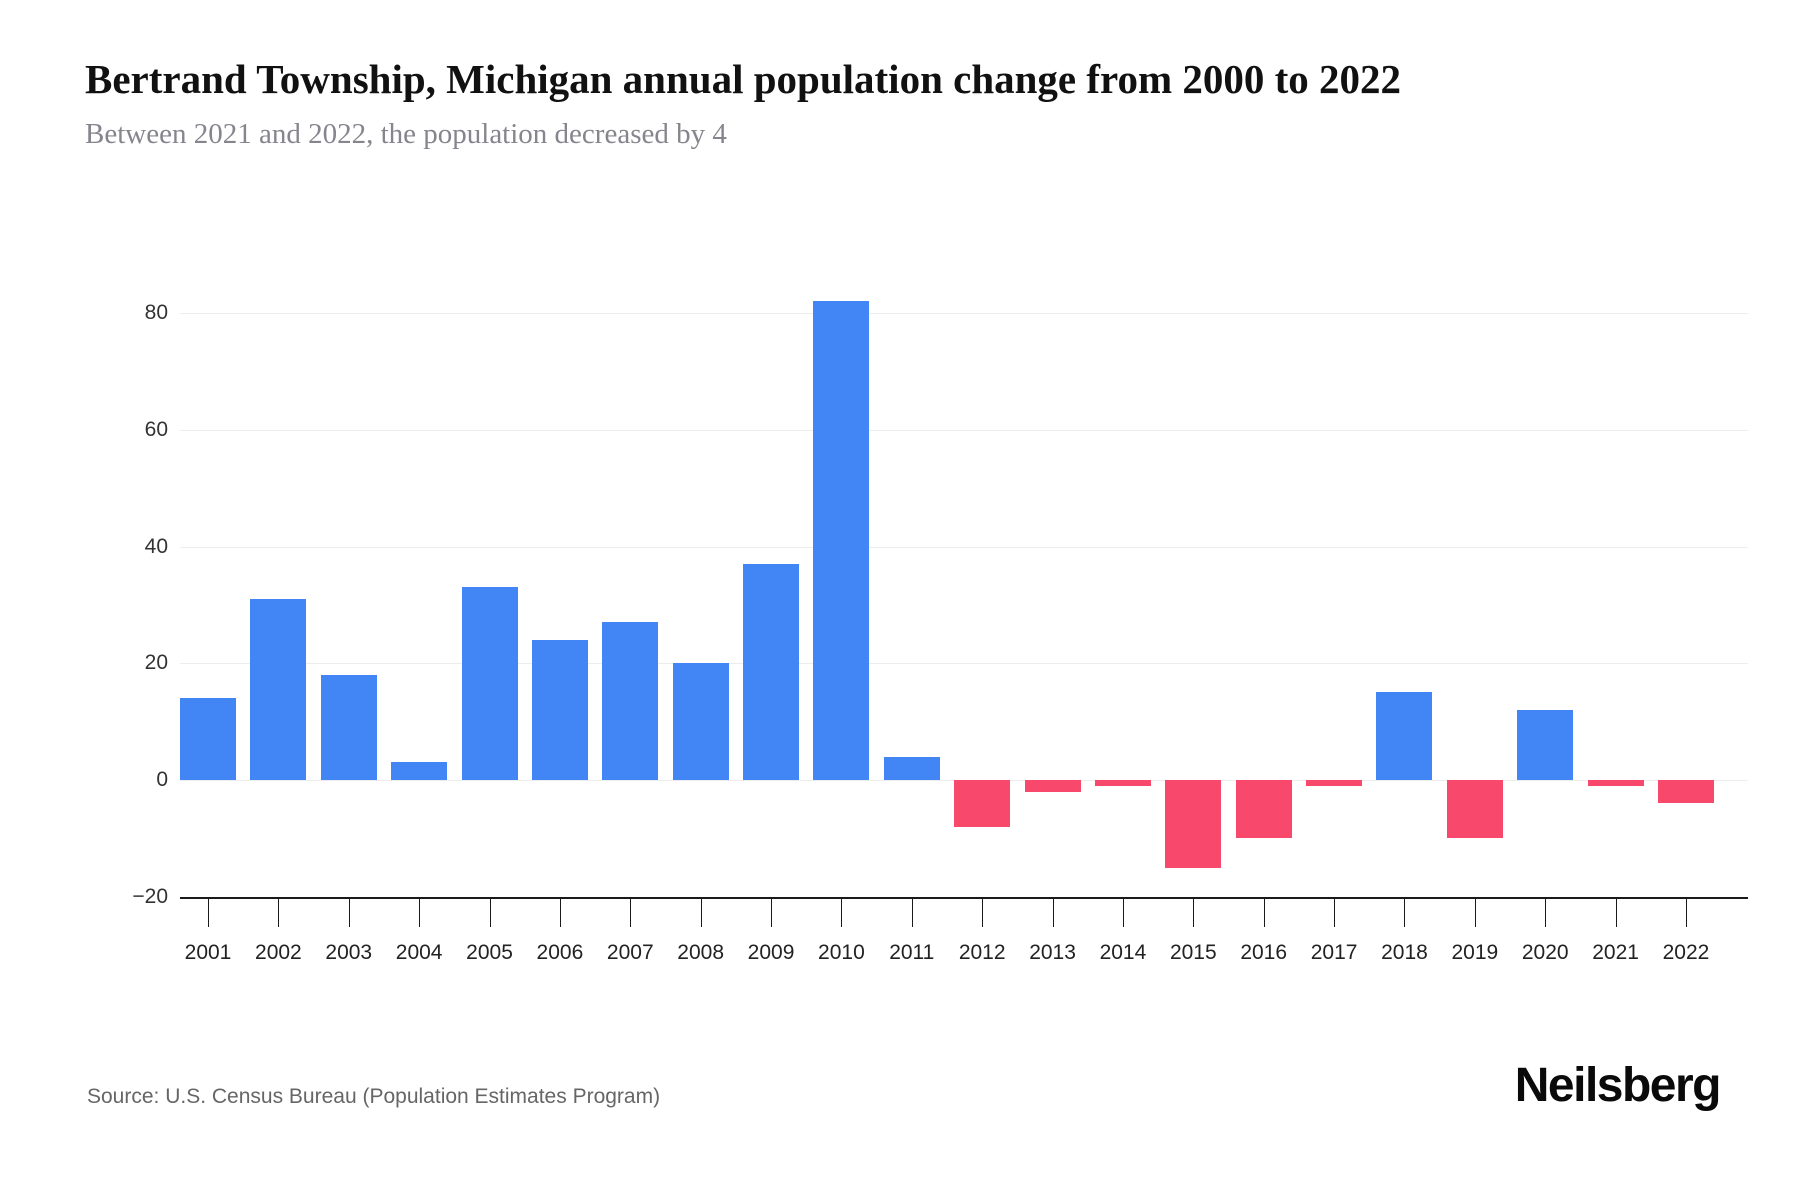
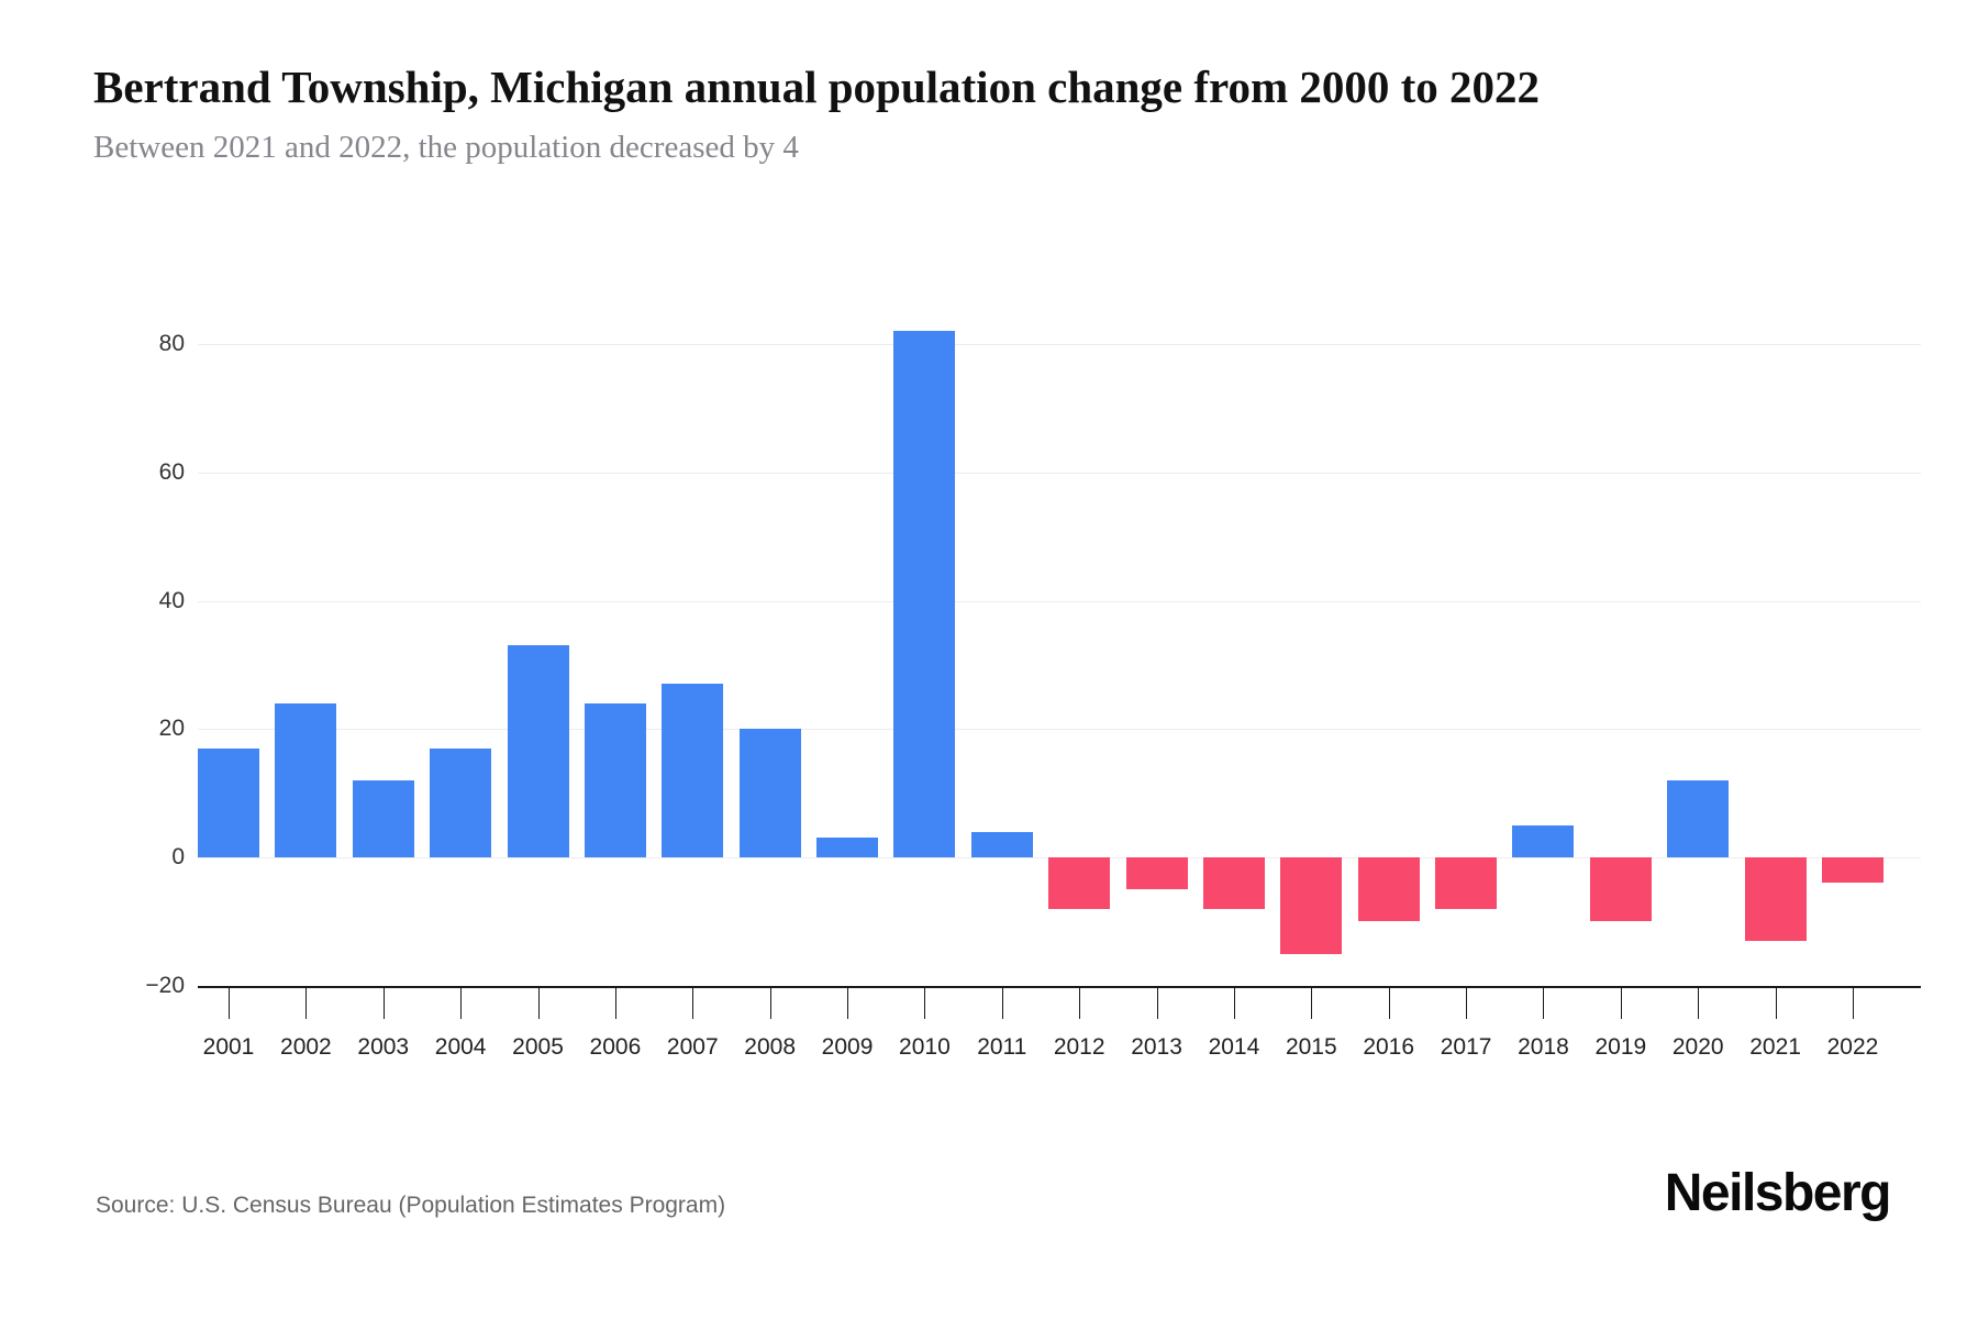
2001: 14 -> 17
2002: 31 -> 24
2003: 18 -> 12
2004: 3 -> 17
2009: 37 -> 3
2013: -2 -> -5
2014: -1 -> -8
2017: -1 -> -8
2018: 15 -> 5
2021: -1 -> -13
